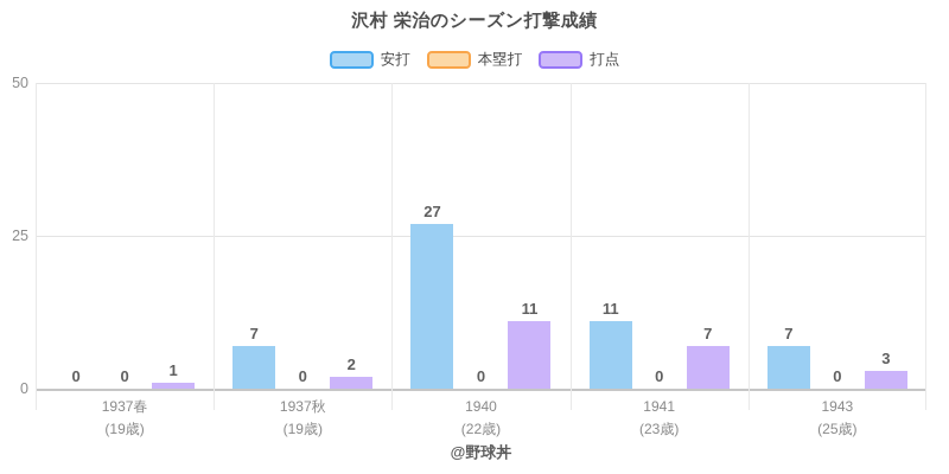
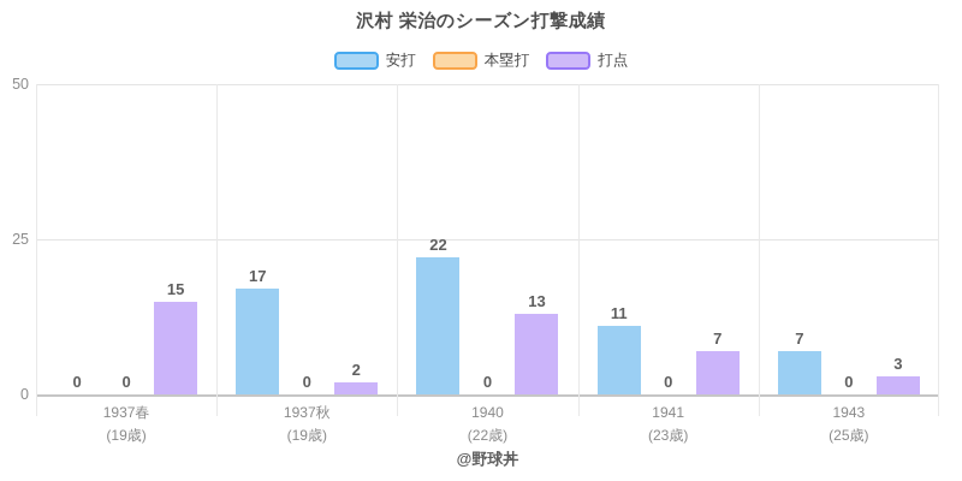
打点/1937春: 1 -> 15
安打/1937秋: 7 -> 17
安打/1940: 27 -> 22
打点/1940: 11 -> 13
